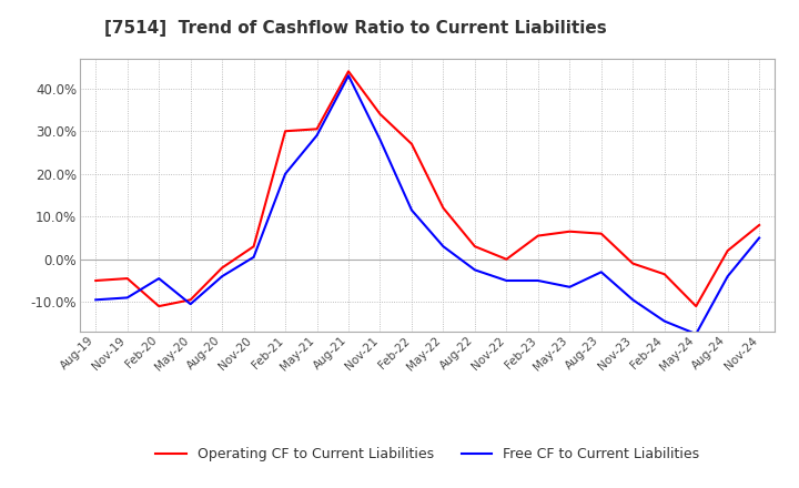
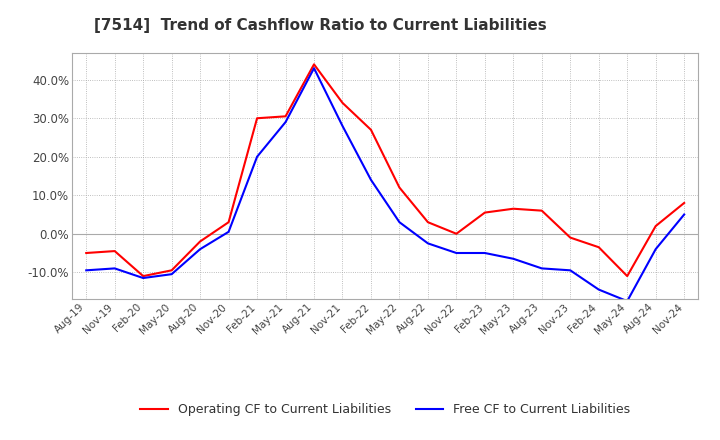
Free CF to Current Liabilities/Feb-20: -4.5% -> -11.5%
Free CF to Current Liabilities/Feb-22: 11.5% -> 14.0%
Free CF to Current Liabilities/Aug-23: -3.0% -> -9.0%
